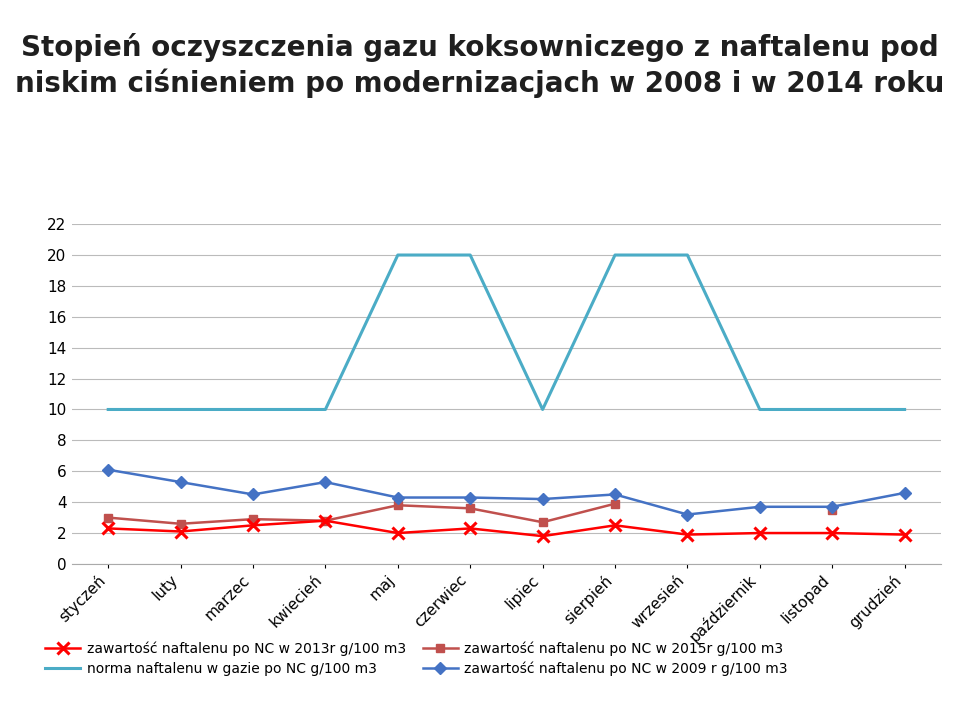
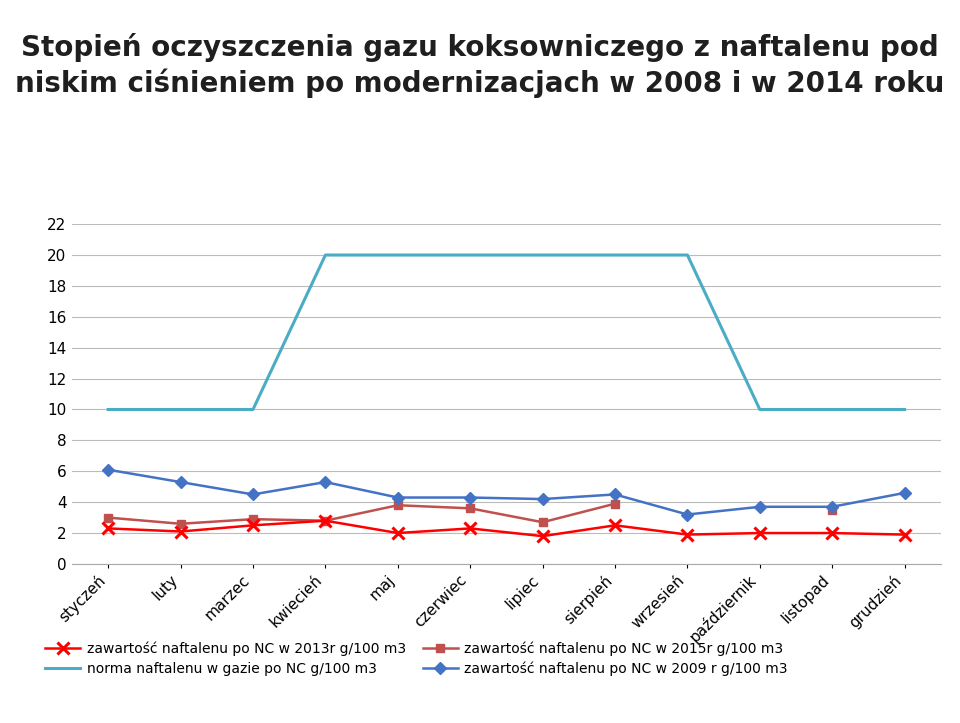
norma naftalenu w gazie po NC g/100 m3/kwiecień: 10 -> 20
norma naftalenu w gazie po NC g/100 m3/lipiec: 10 -> 20
